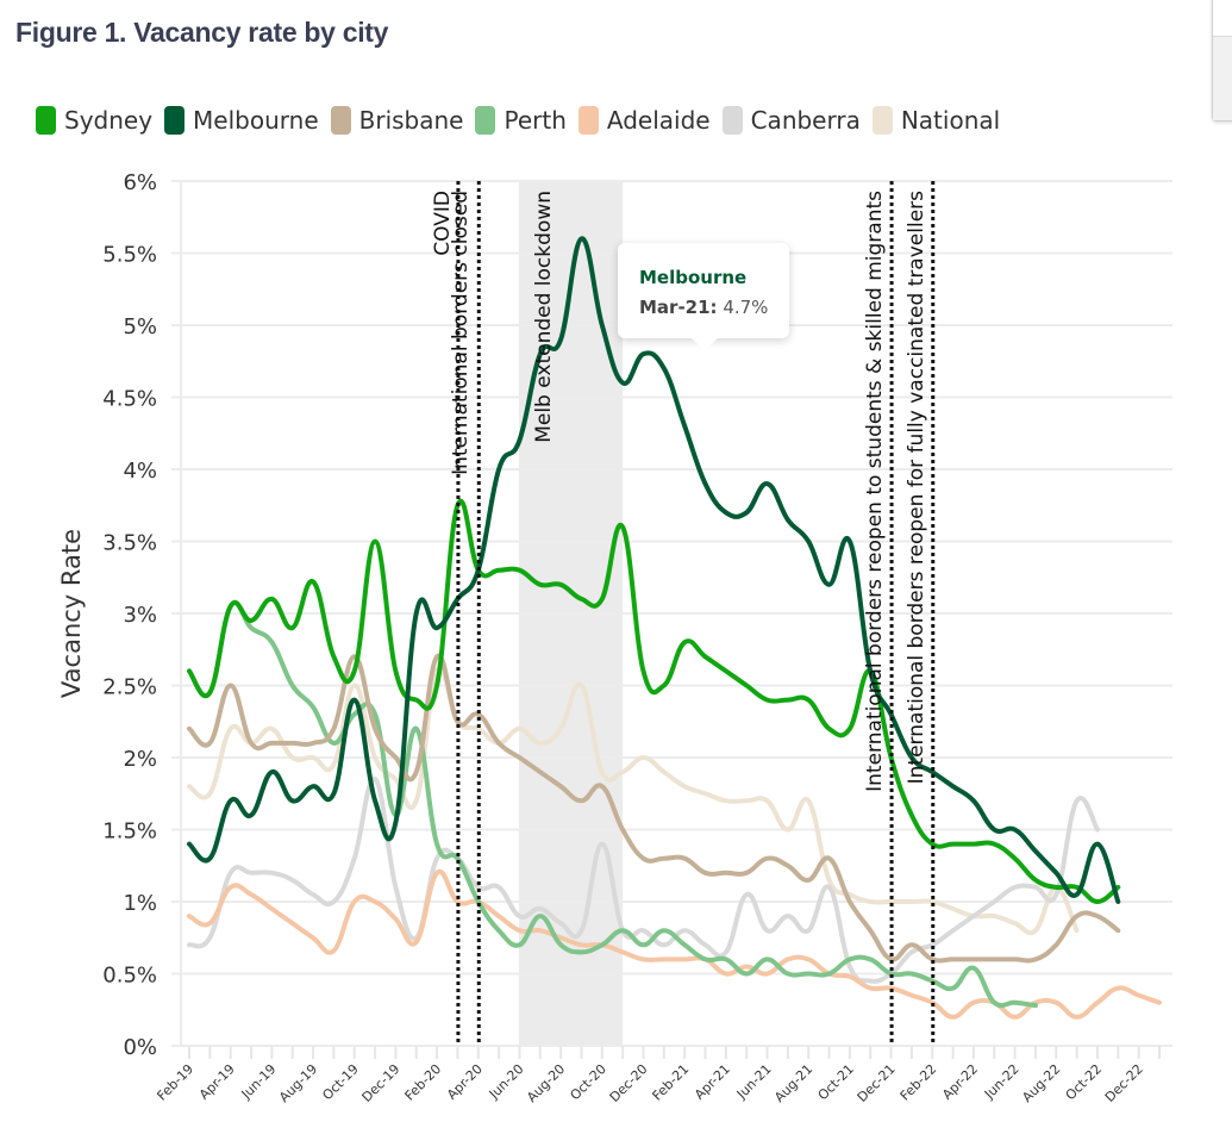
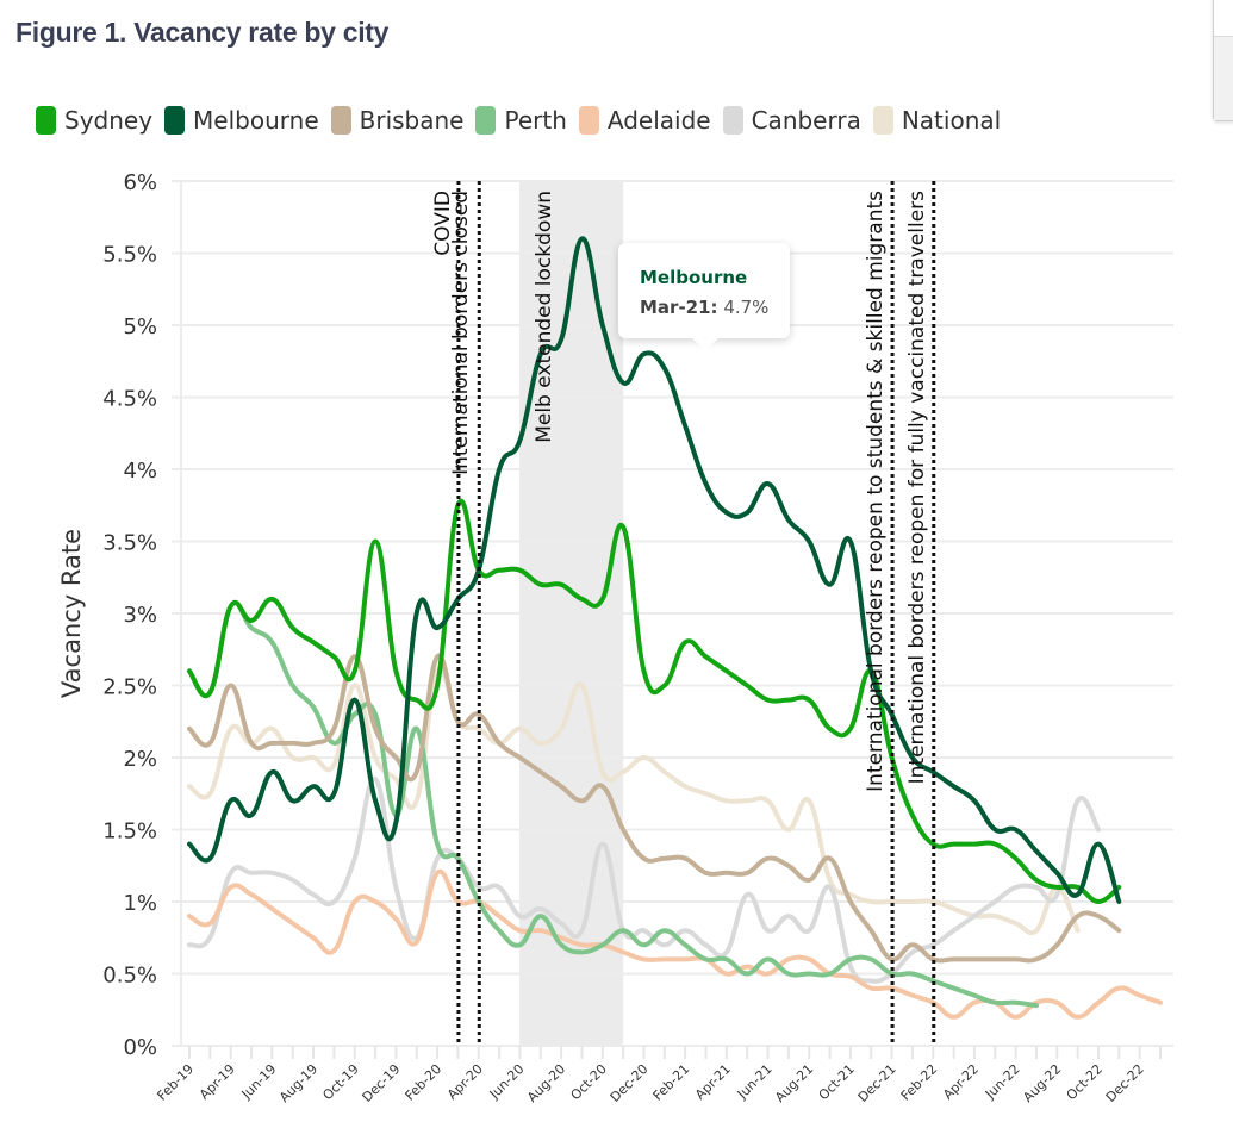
Sydney/Aug-19: 3.22% -> 2.80%
Perth/Apr-22: 0.54% -> 0.35%
